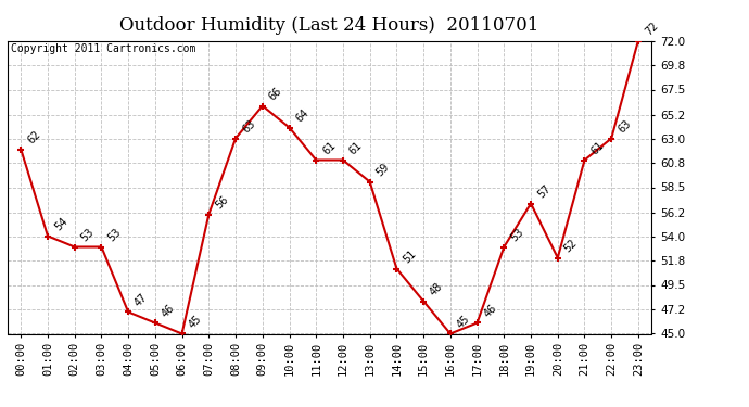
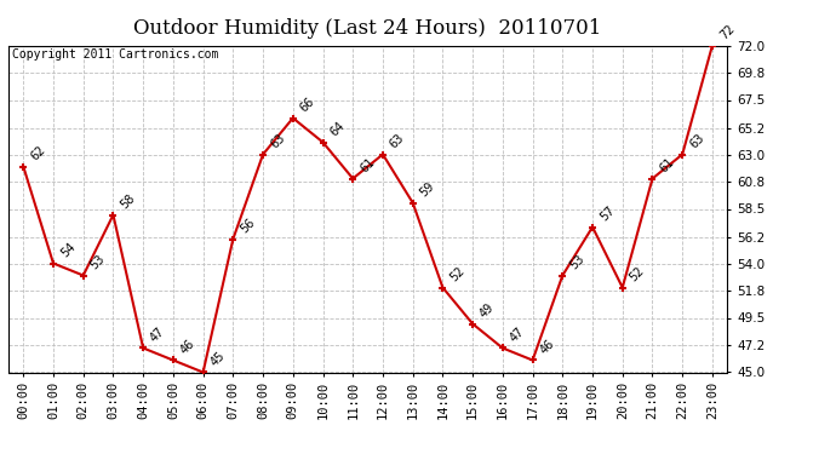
03:00: 53 -> 58
12:00: 61 -> 63
14:00: 51 -> 52
15:00: 48 -> 49
16:00: 45 -> 47
